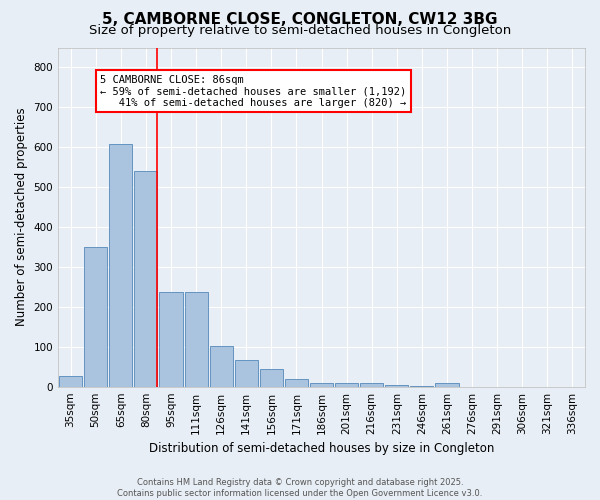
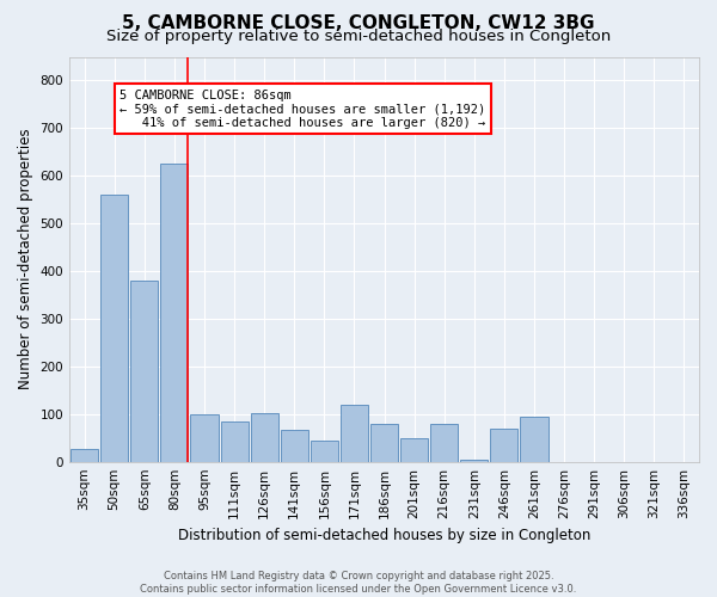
50sqm: 350 -> 560
65sqm: 607 -> 380
80sqm: 540 -> 625
95sqm: 238 -> 100
111sqm: 238 -> 85
171sqm: 18 -> 120
186sqm: 10 -> 80
201sqm: 10 -> 50
216sqm: 8 -> 80
246sqm: 1 -> 70
261sqm: 8 -> 95
